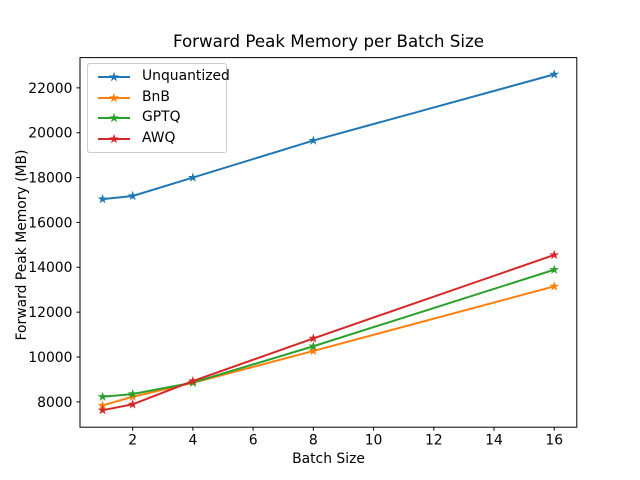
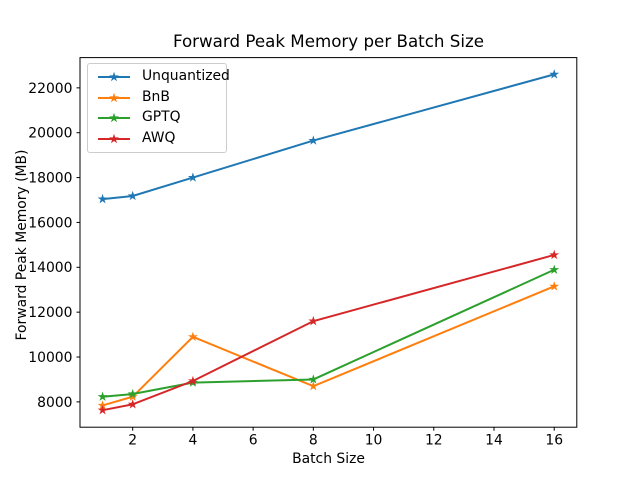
BnB/4: 8800 -> 10900
BnB/8: 10300 -> 8700
GPTQ/8: 10500 -> 9000
AWQ/8: 10800 -> 11600
